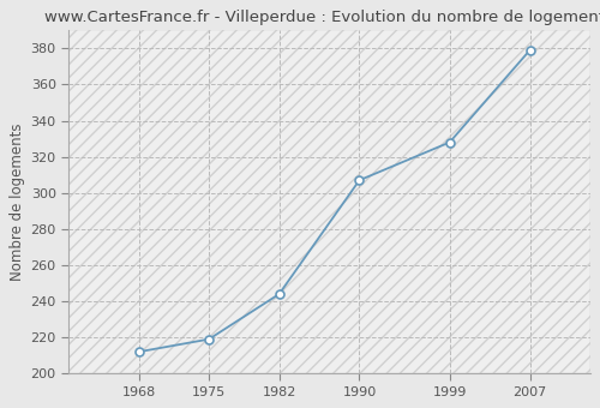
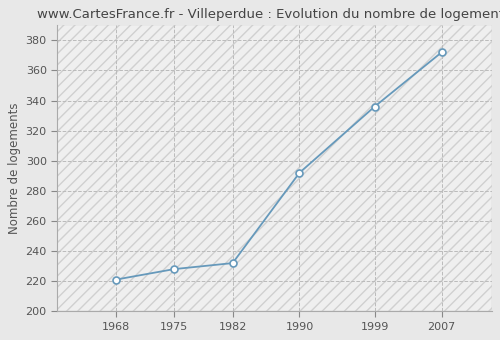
1968: 212 -> 221
1975: 219 -> 228
1982: 244 -> 232
1990: 307 -> 292
1999: 328 -> 336
2007: 379 -> 372
